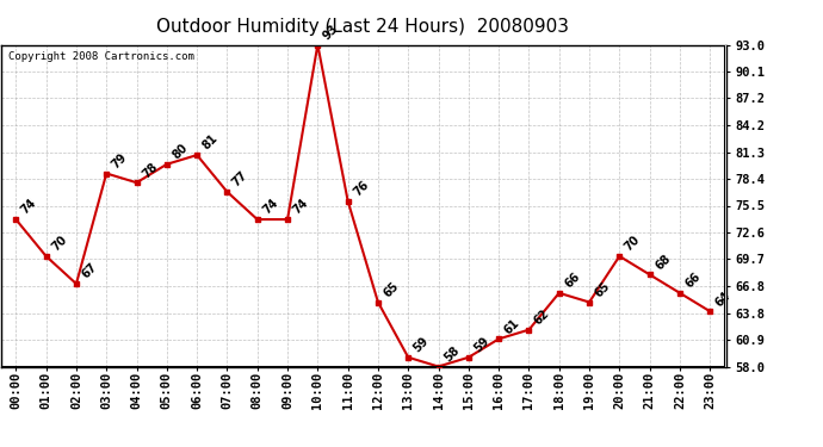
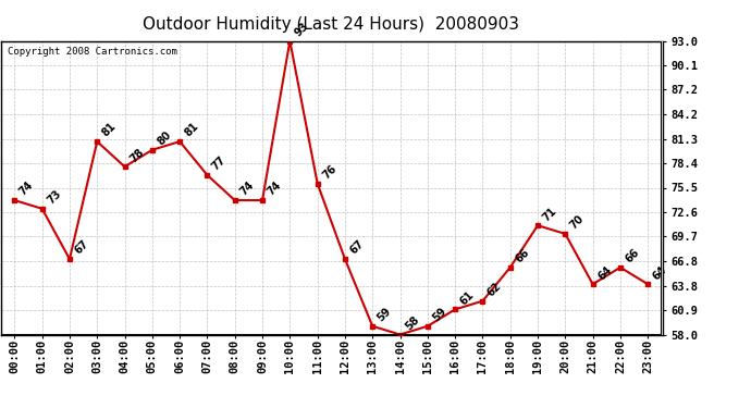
01:00: 70 -> 73
03:00: 79 -> 81
12:00: 65 -> 67
19:00: 65 -> 71
21:00: 68 -> 64
